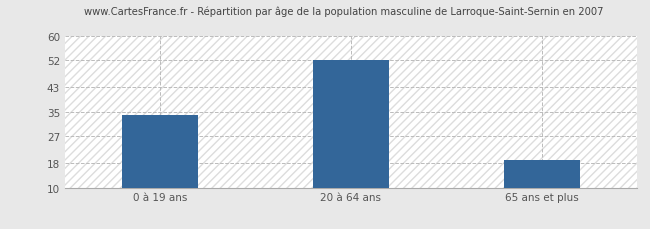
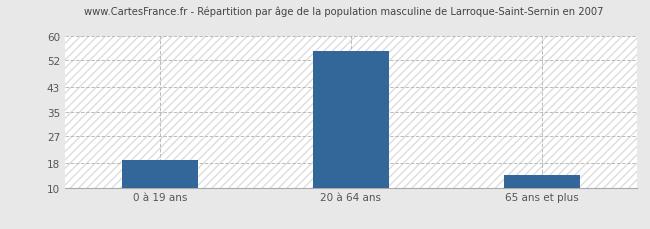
0 à 19 ans: 34 -> 19
20 à 64 ans: 52 -> 55
65 ans et plus: 19 -> 14
